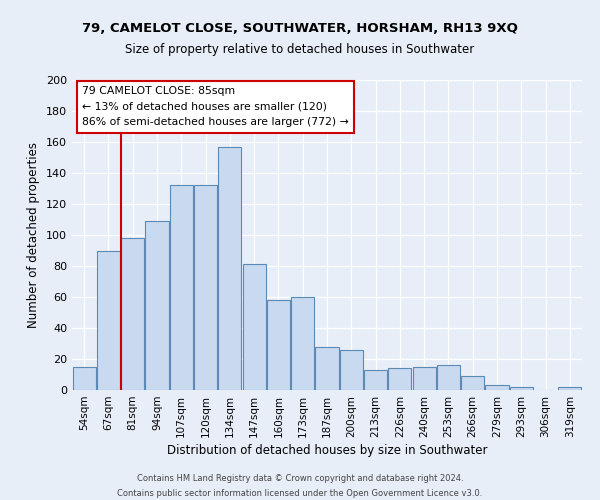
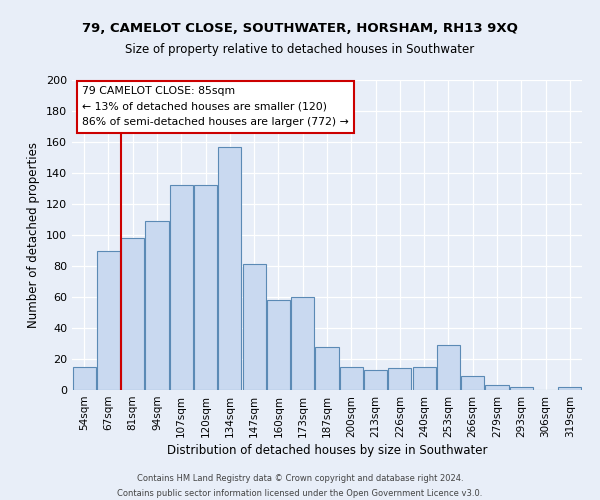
200sqm: 26 -> 15
253sqm: 16 -> 29
